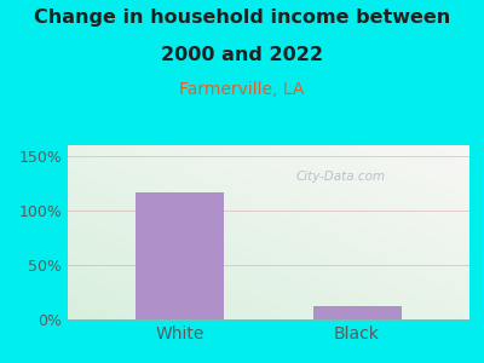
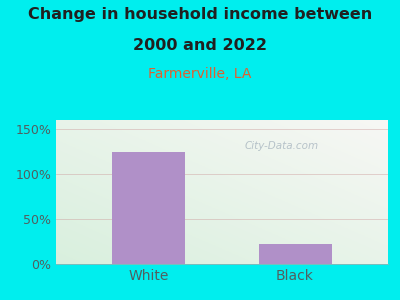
White: 117% -> 124%
Black: 12% -> 22%
